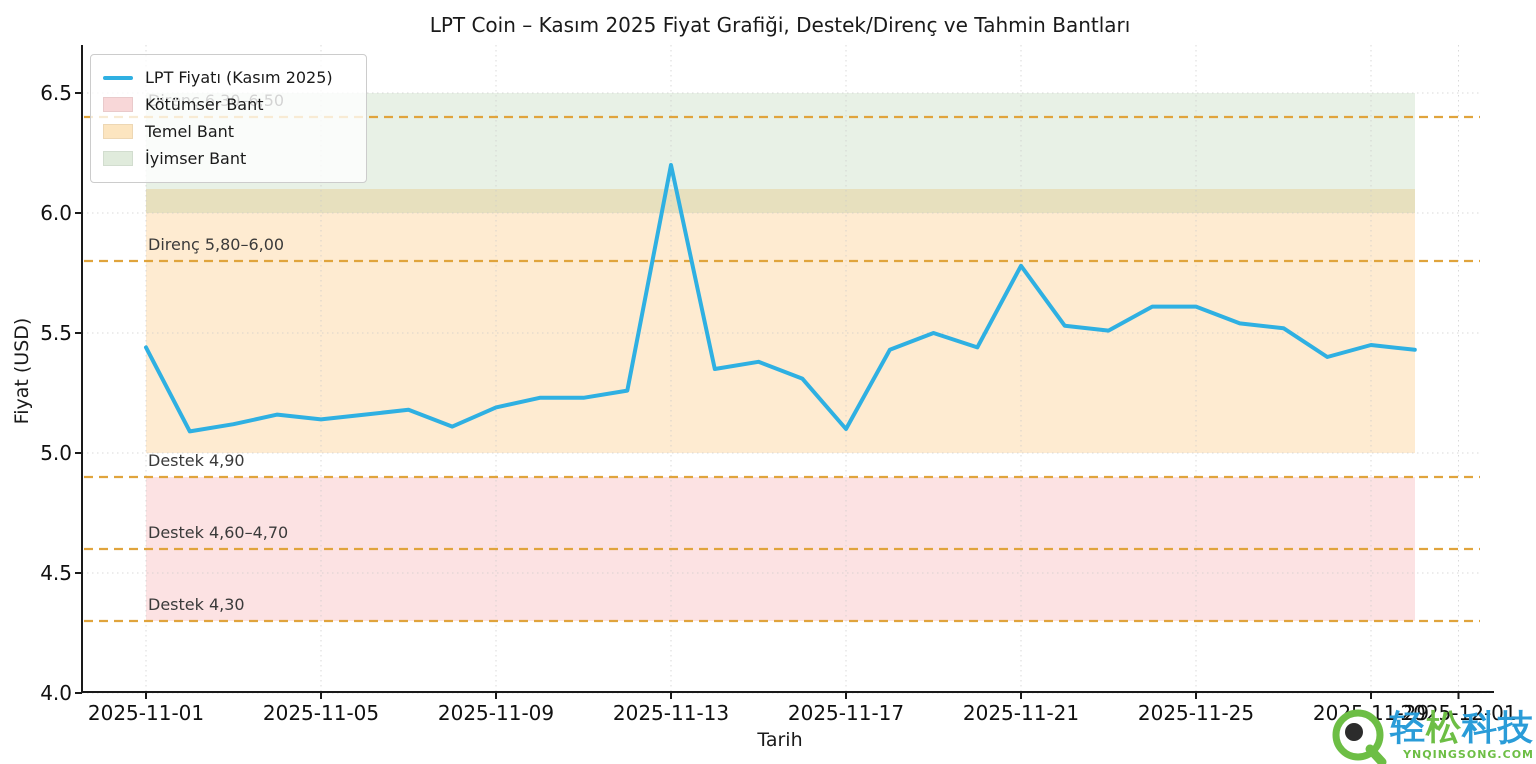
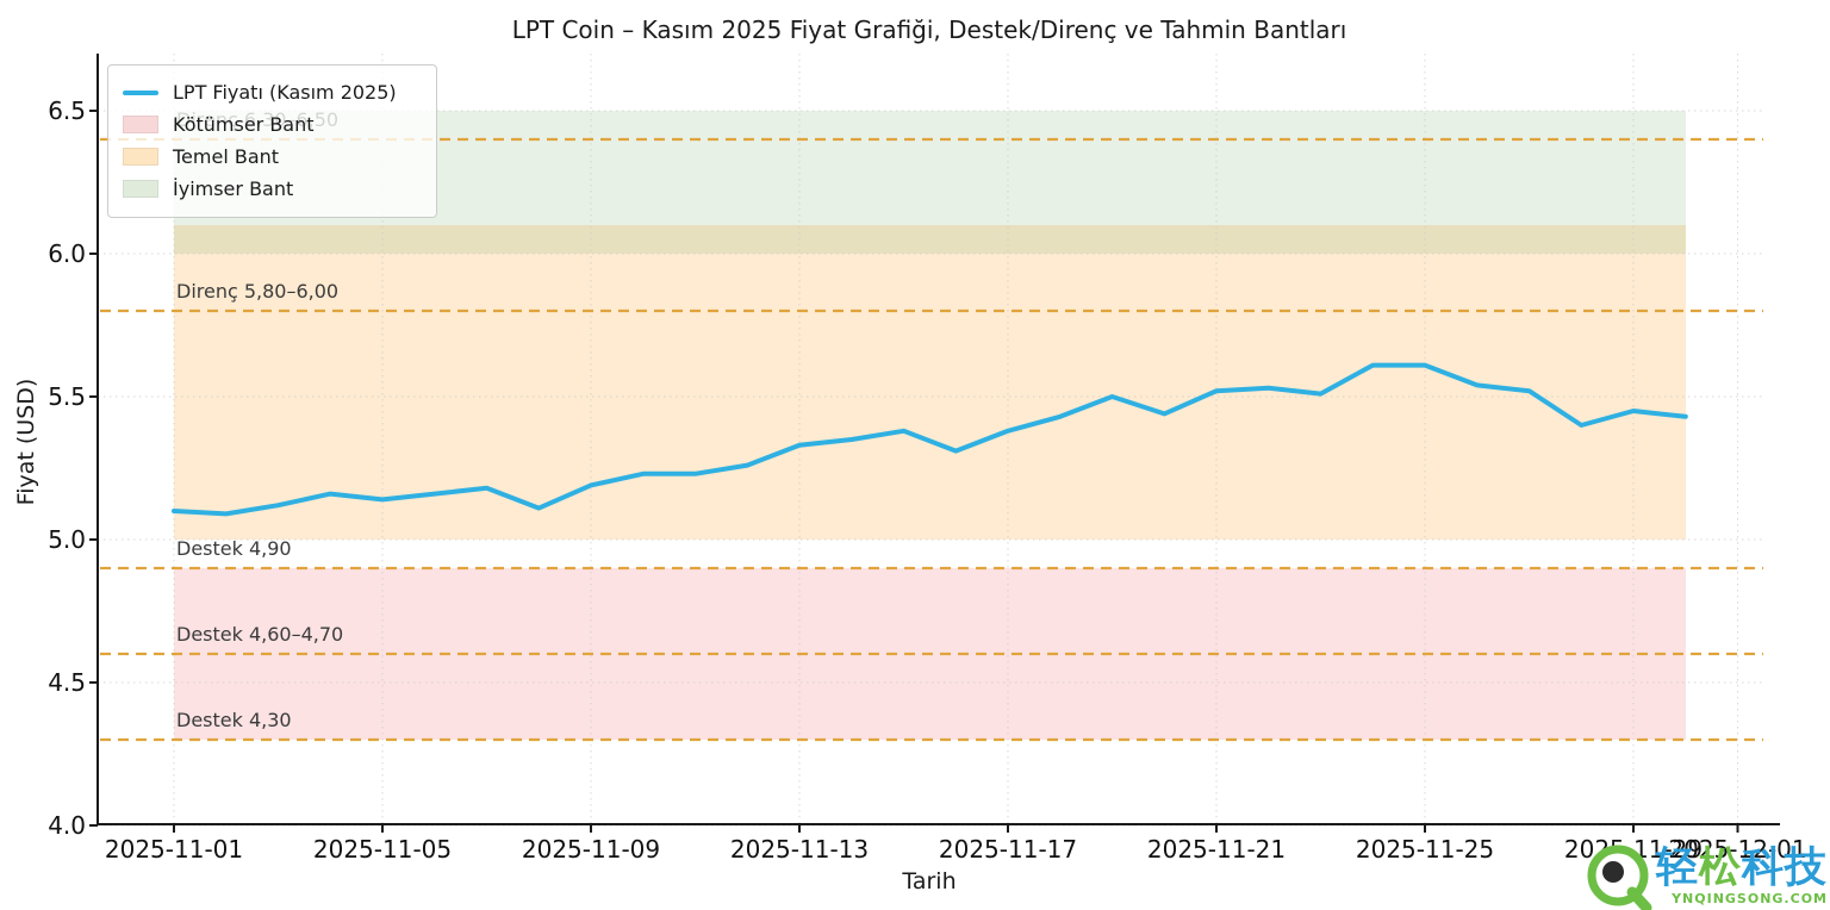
2025-11-01: 5.44 -> 5.10
2025-11-13: 6.20 -> 5.33
2025-11-17: 5.10 -> 5.38
2025-11-21: 5.78 -> 5.52
